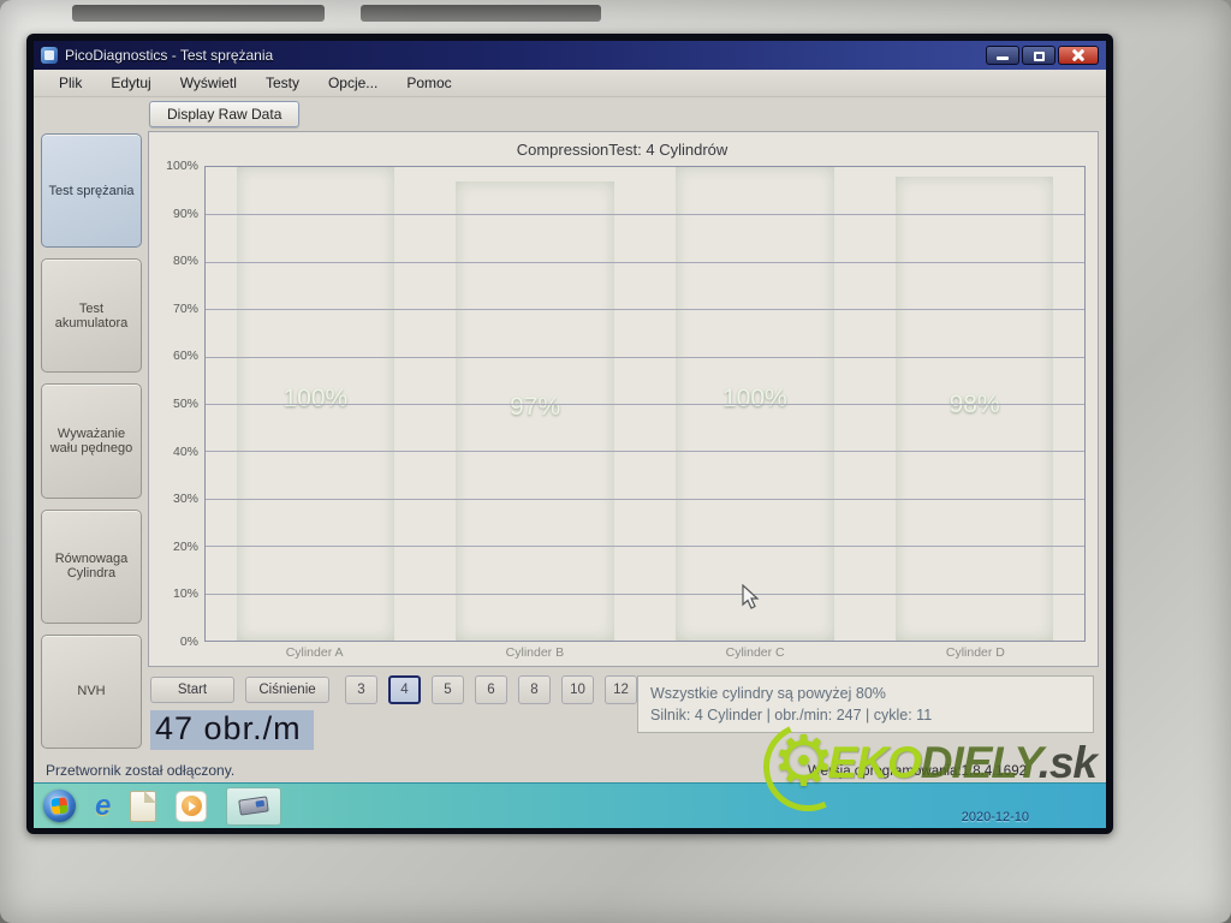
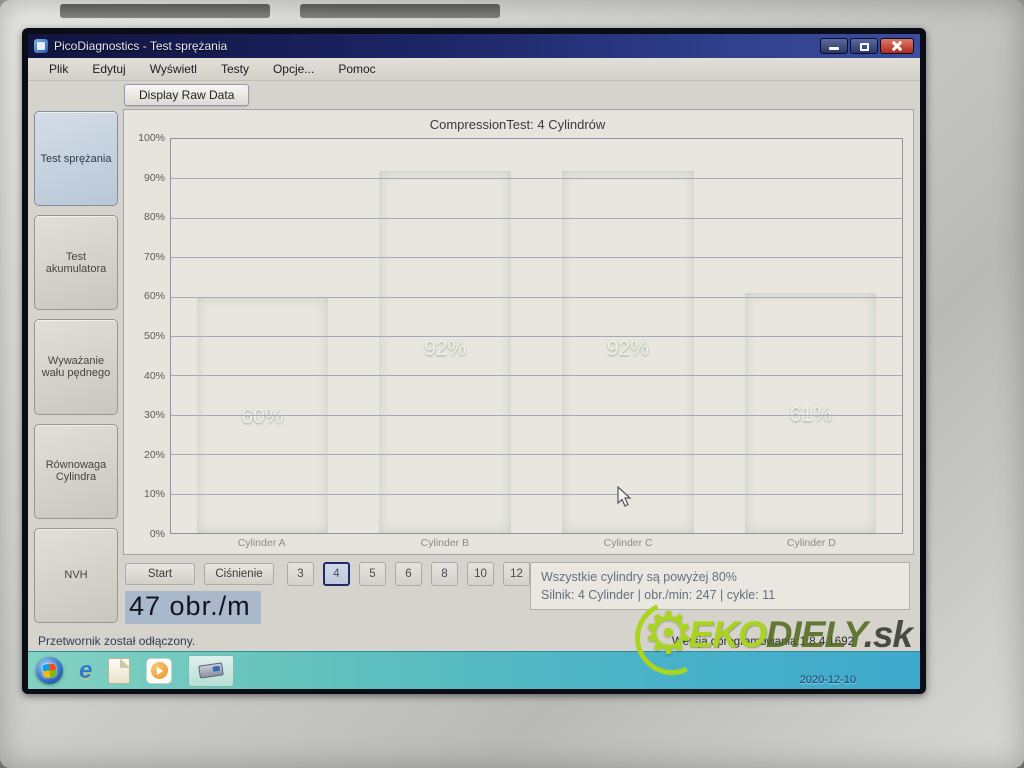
Cylinder A: 100% -> 60%
Cylinder B: 97% -> 92%
Cylinder C: 100% -> 92%
Cylinder D: 98% -> 61%
